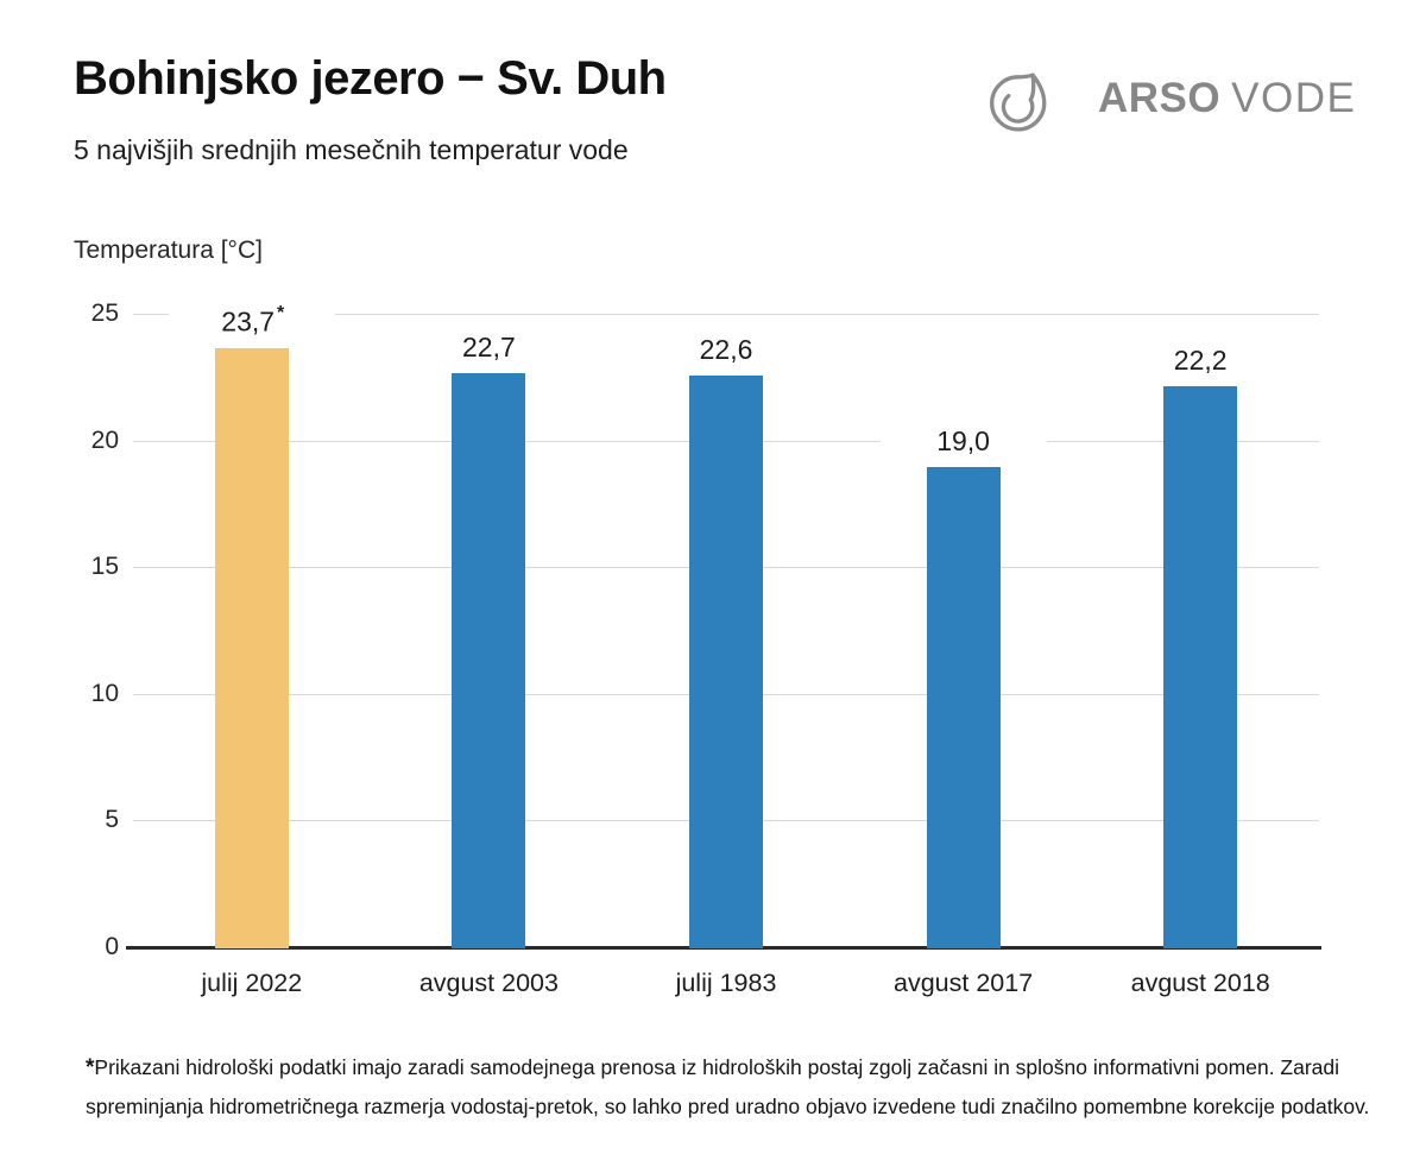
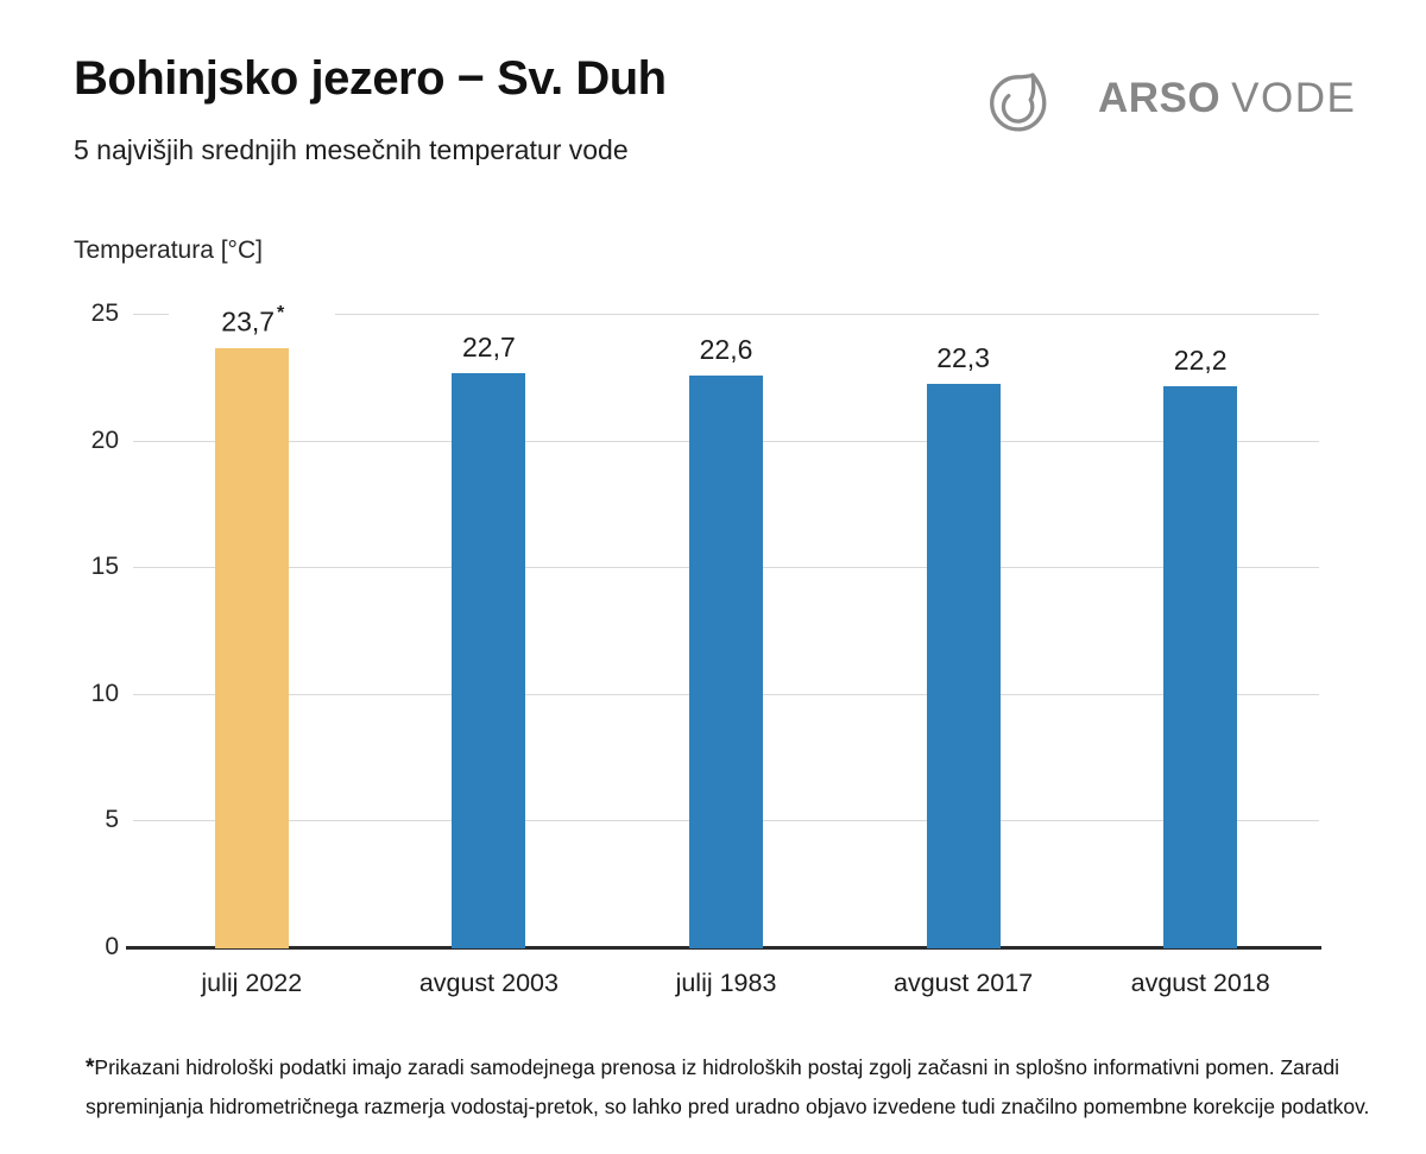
avgust 2017: 19,0 -> 22,3
